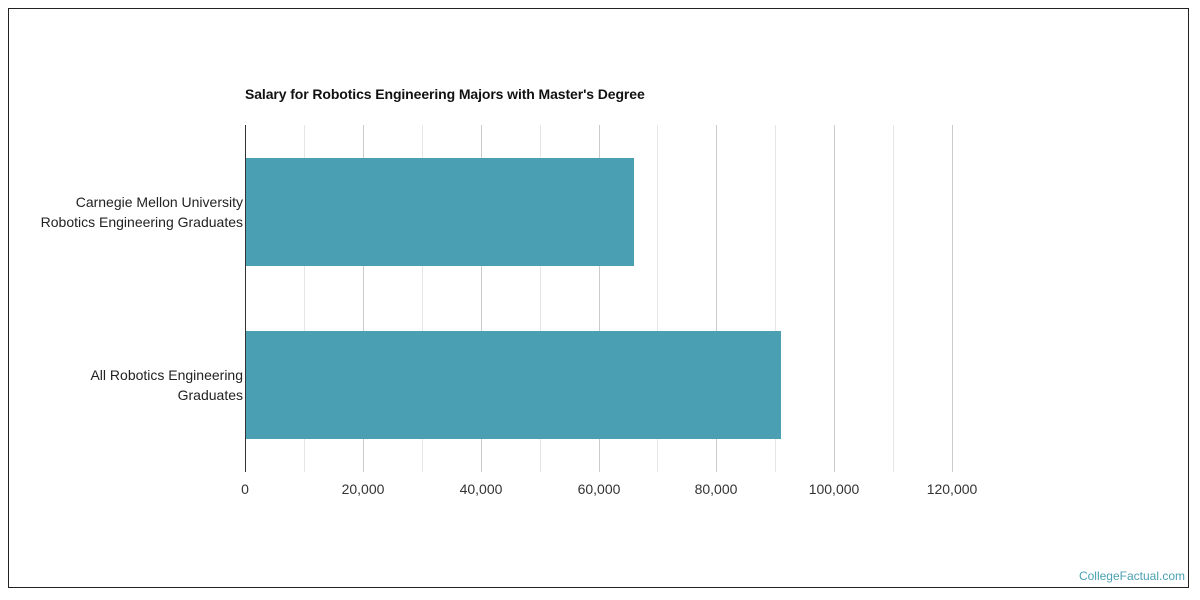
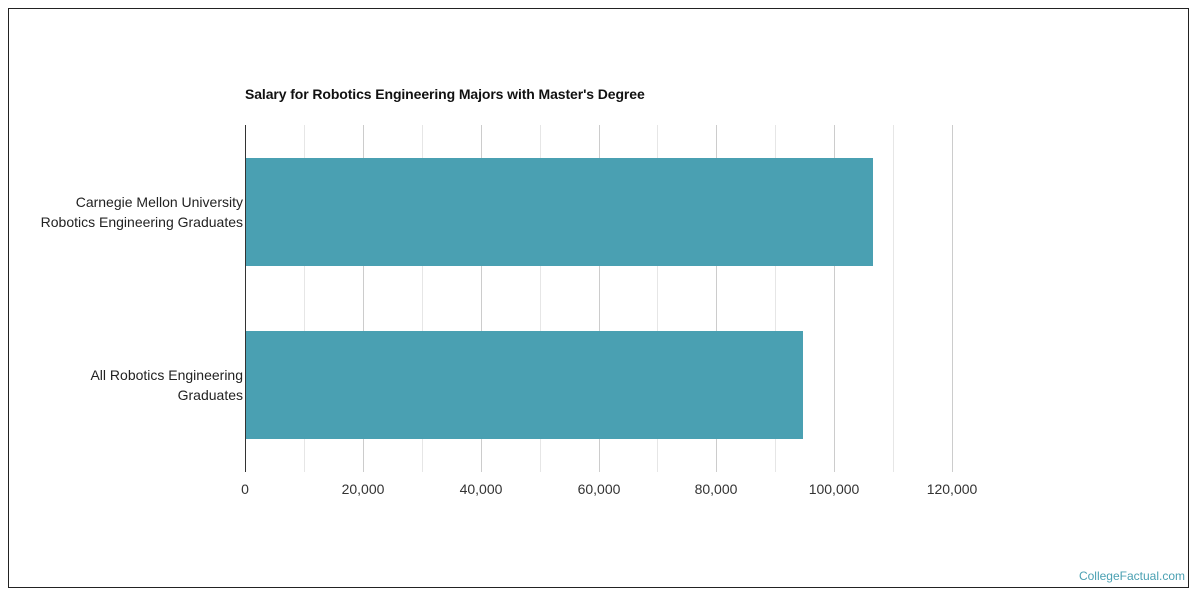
Carnegie Mellon University Robotics Engineering Graduates: 66000 -> 107000
All Robotics Engineering Graduates: 91000 -> 95000
